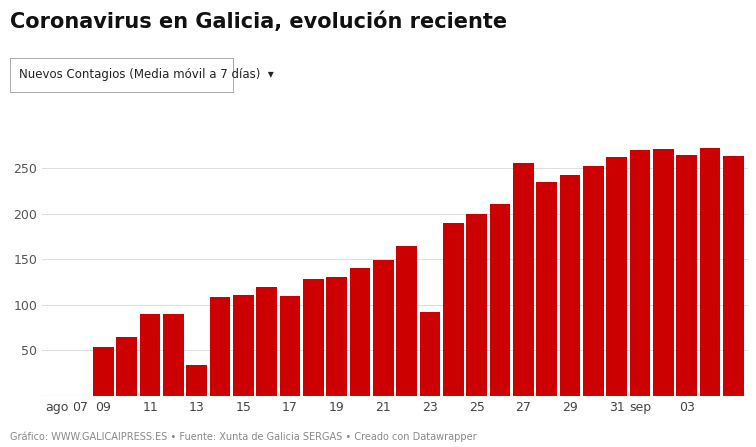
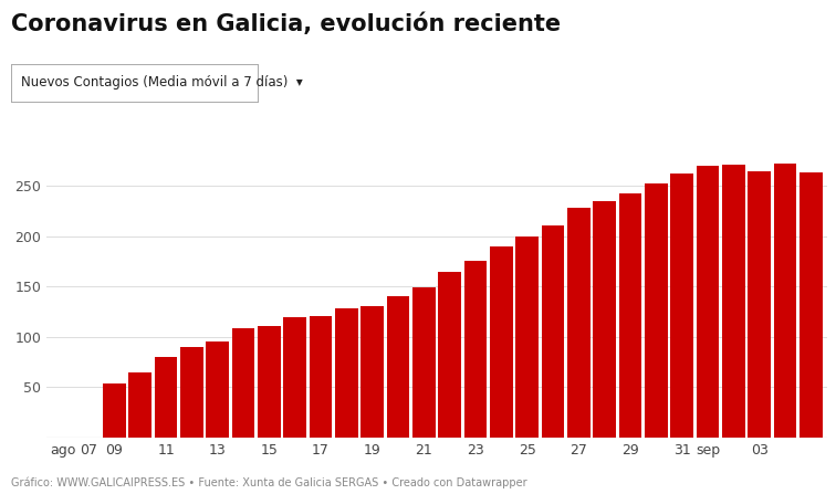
11: 90 -> 80
13: 34 -> 95
17: 110 -> 121
23: 92 -> 176
27: 256 -> 228
